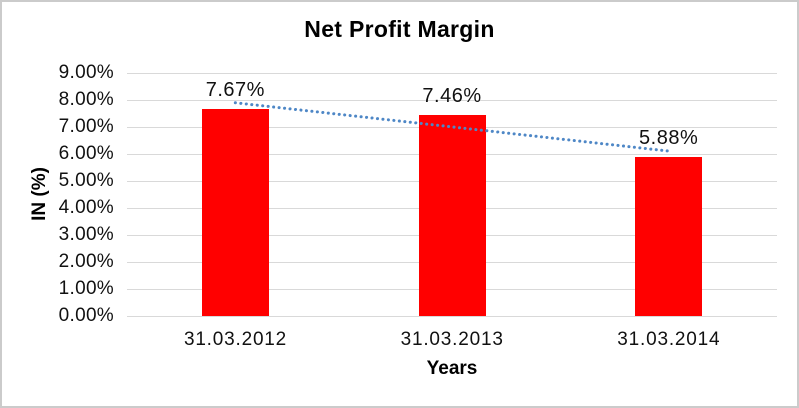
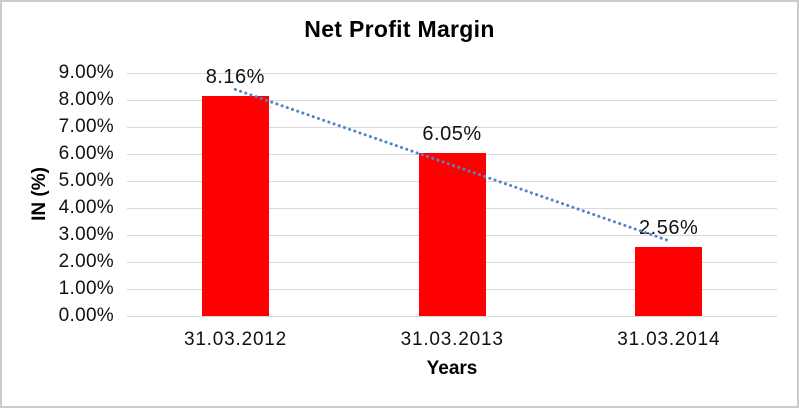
31.03.2012: 7.67% -> 8.16%
31.03.2013: 7.46% -> 6.05%
31.03.2014: 5.88% -> 2.56%
